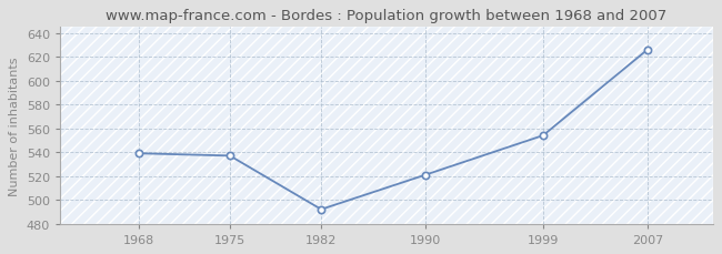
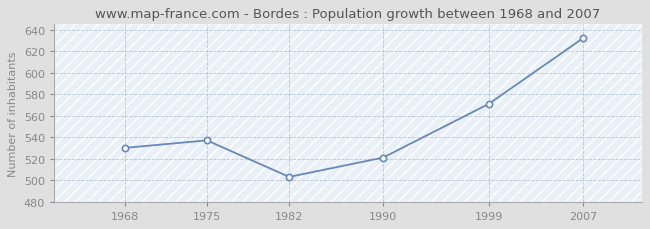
1968: 539 -> 530
1982: 492 -> 503
1999: 554 -> 571
2007: 626 -> 632
